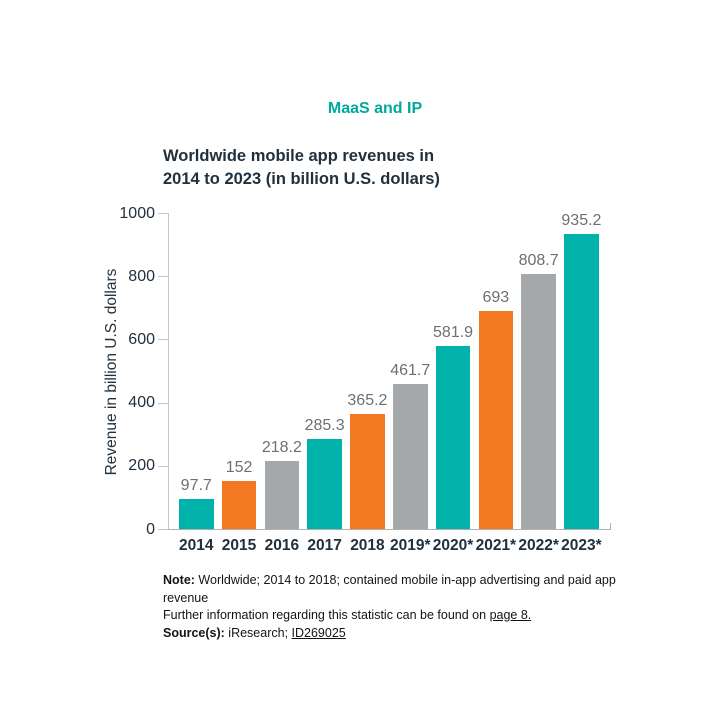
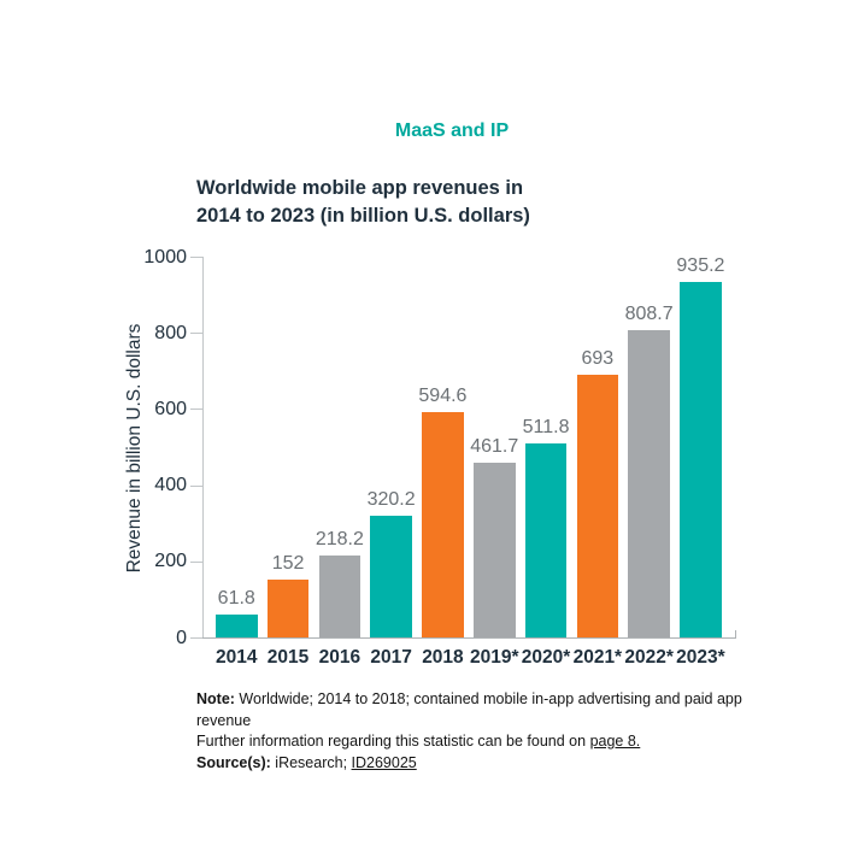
2014: 97.7 -> 61.8
2017: 285.3 -> 320.2
2018: 365.2 -> 594.6
2020*: 581.9 -> 511.8
